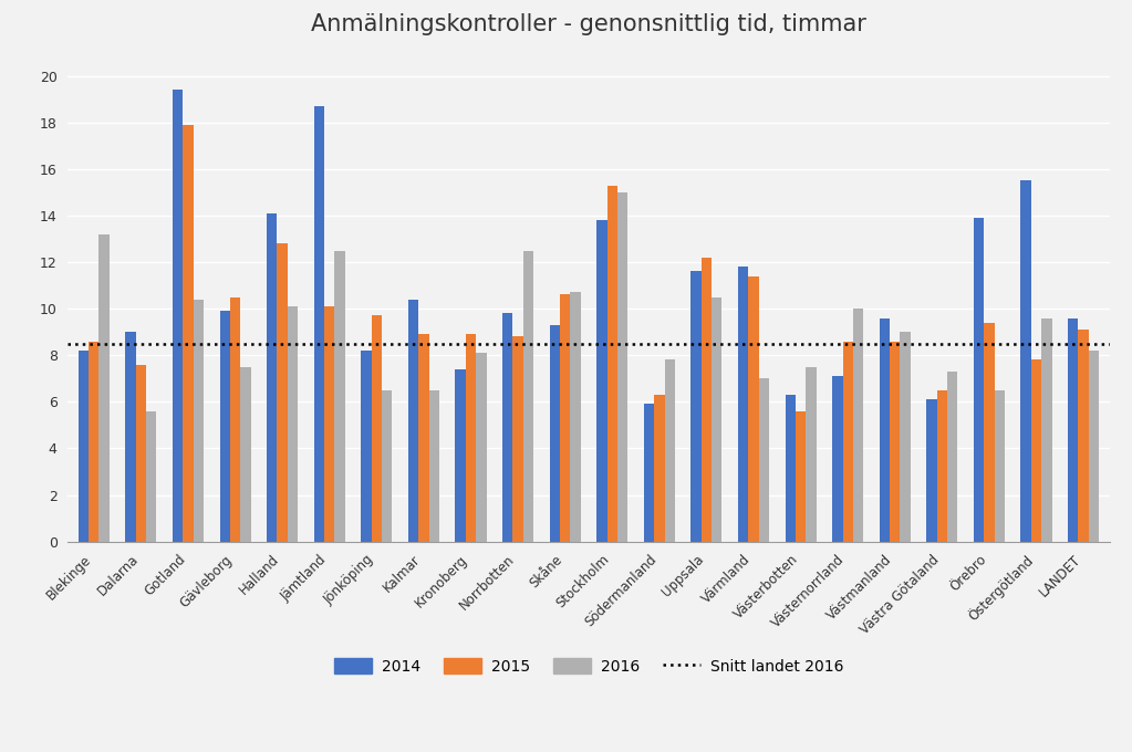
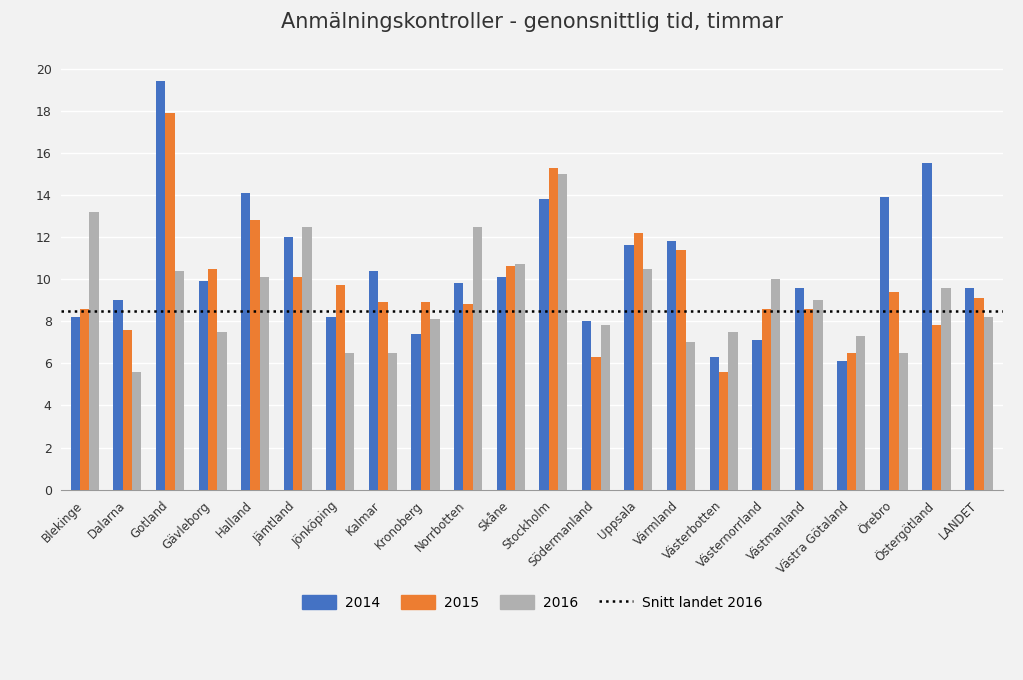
2014/Jämtland: 18.7 -> 12.0
2014/Skåne: 9.3 -> 10.1
2014/Södermanland: 5.9 -> 8.0
